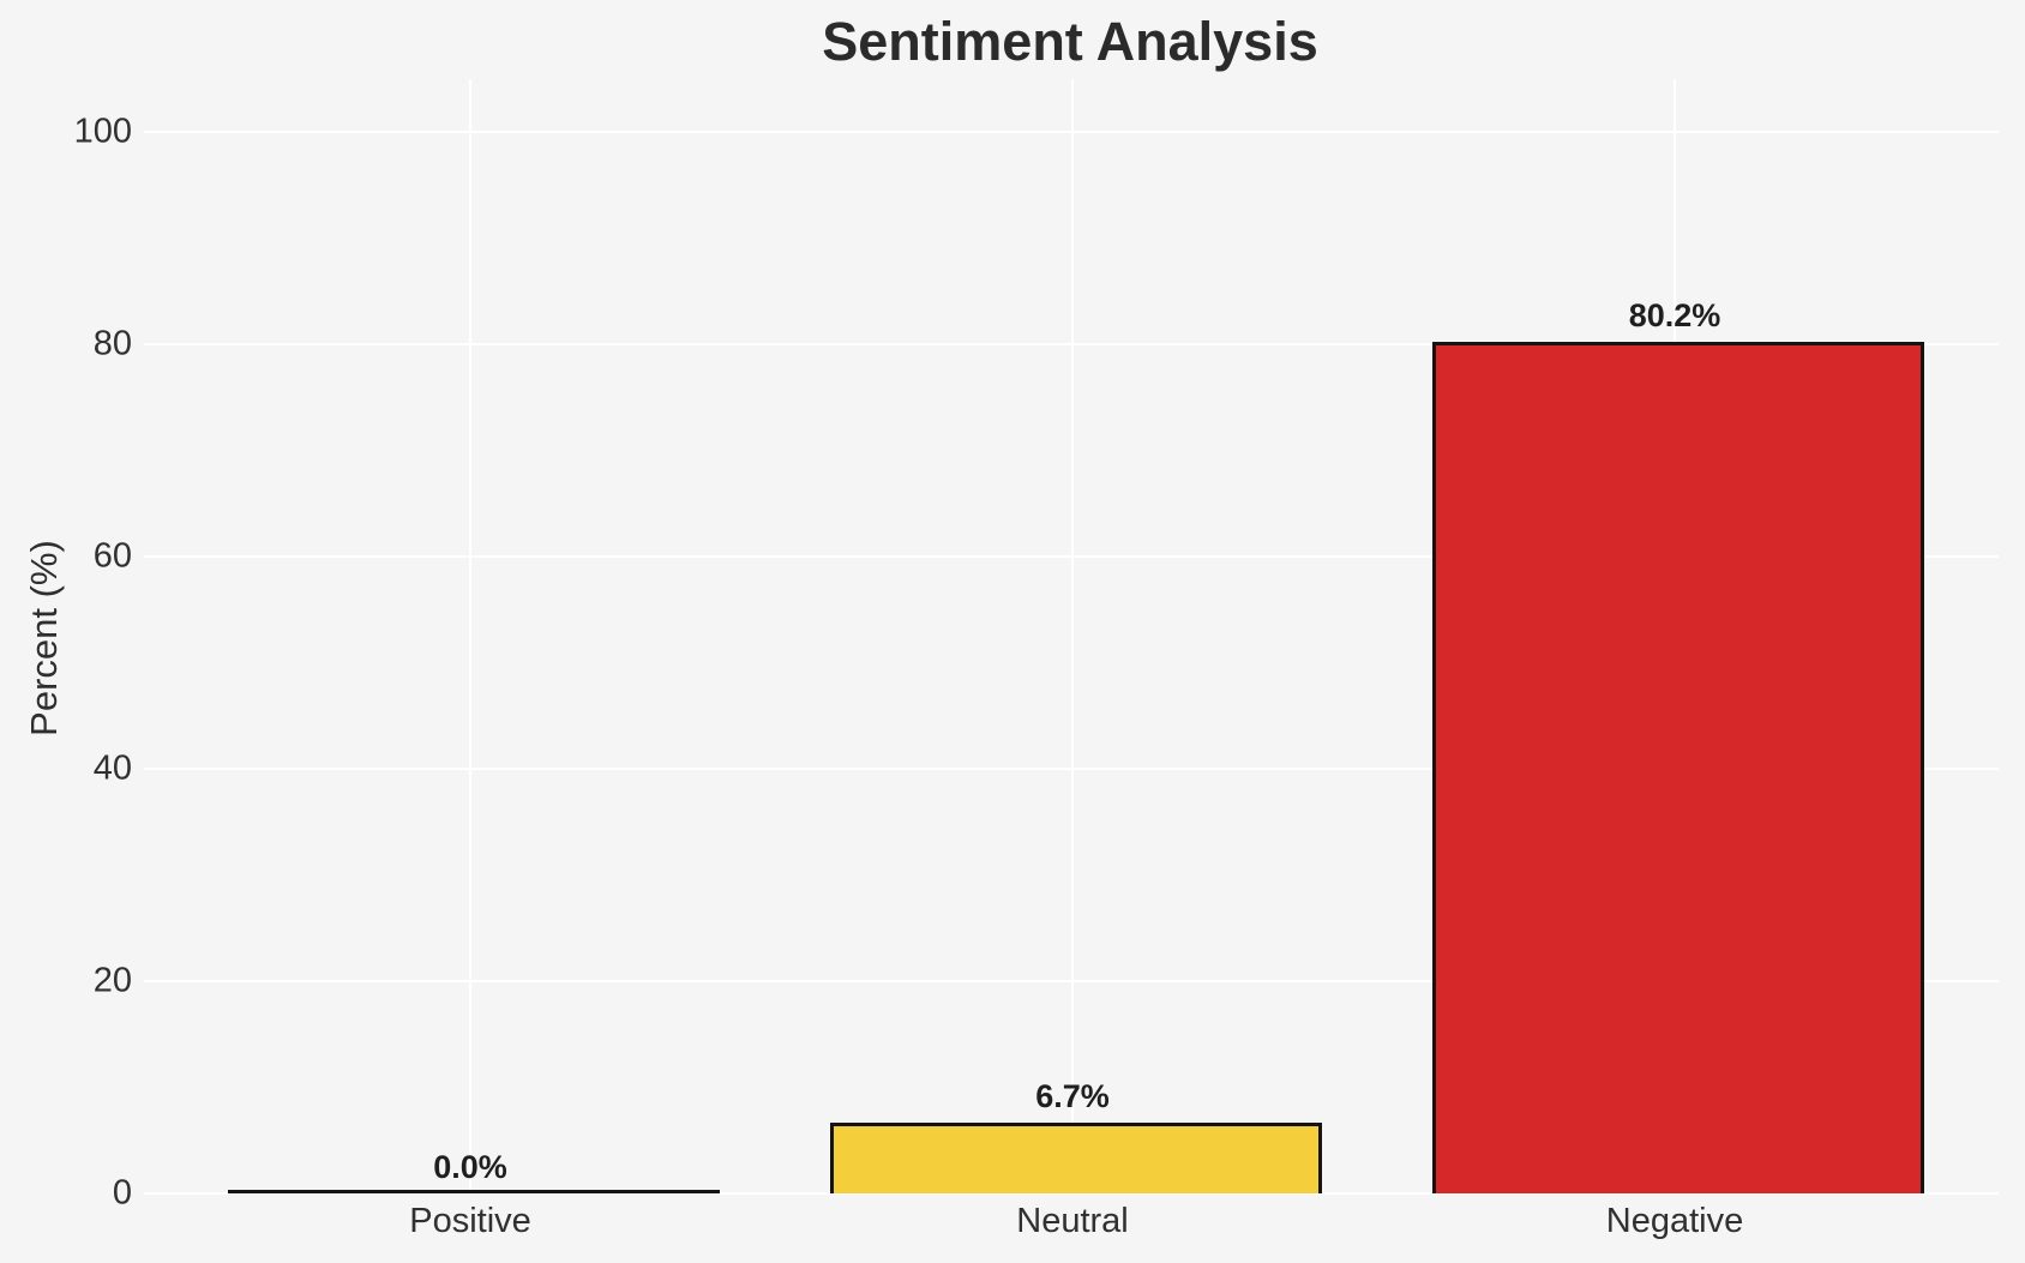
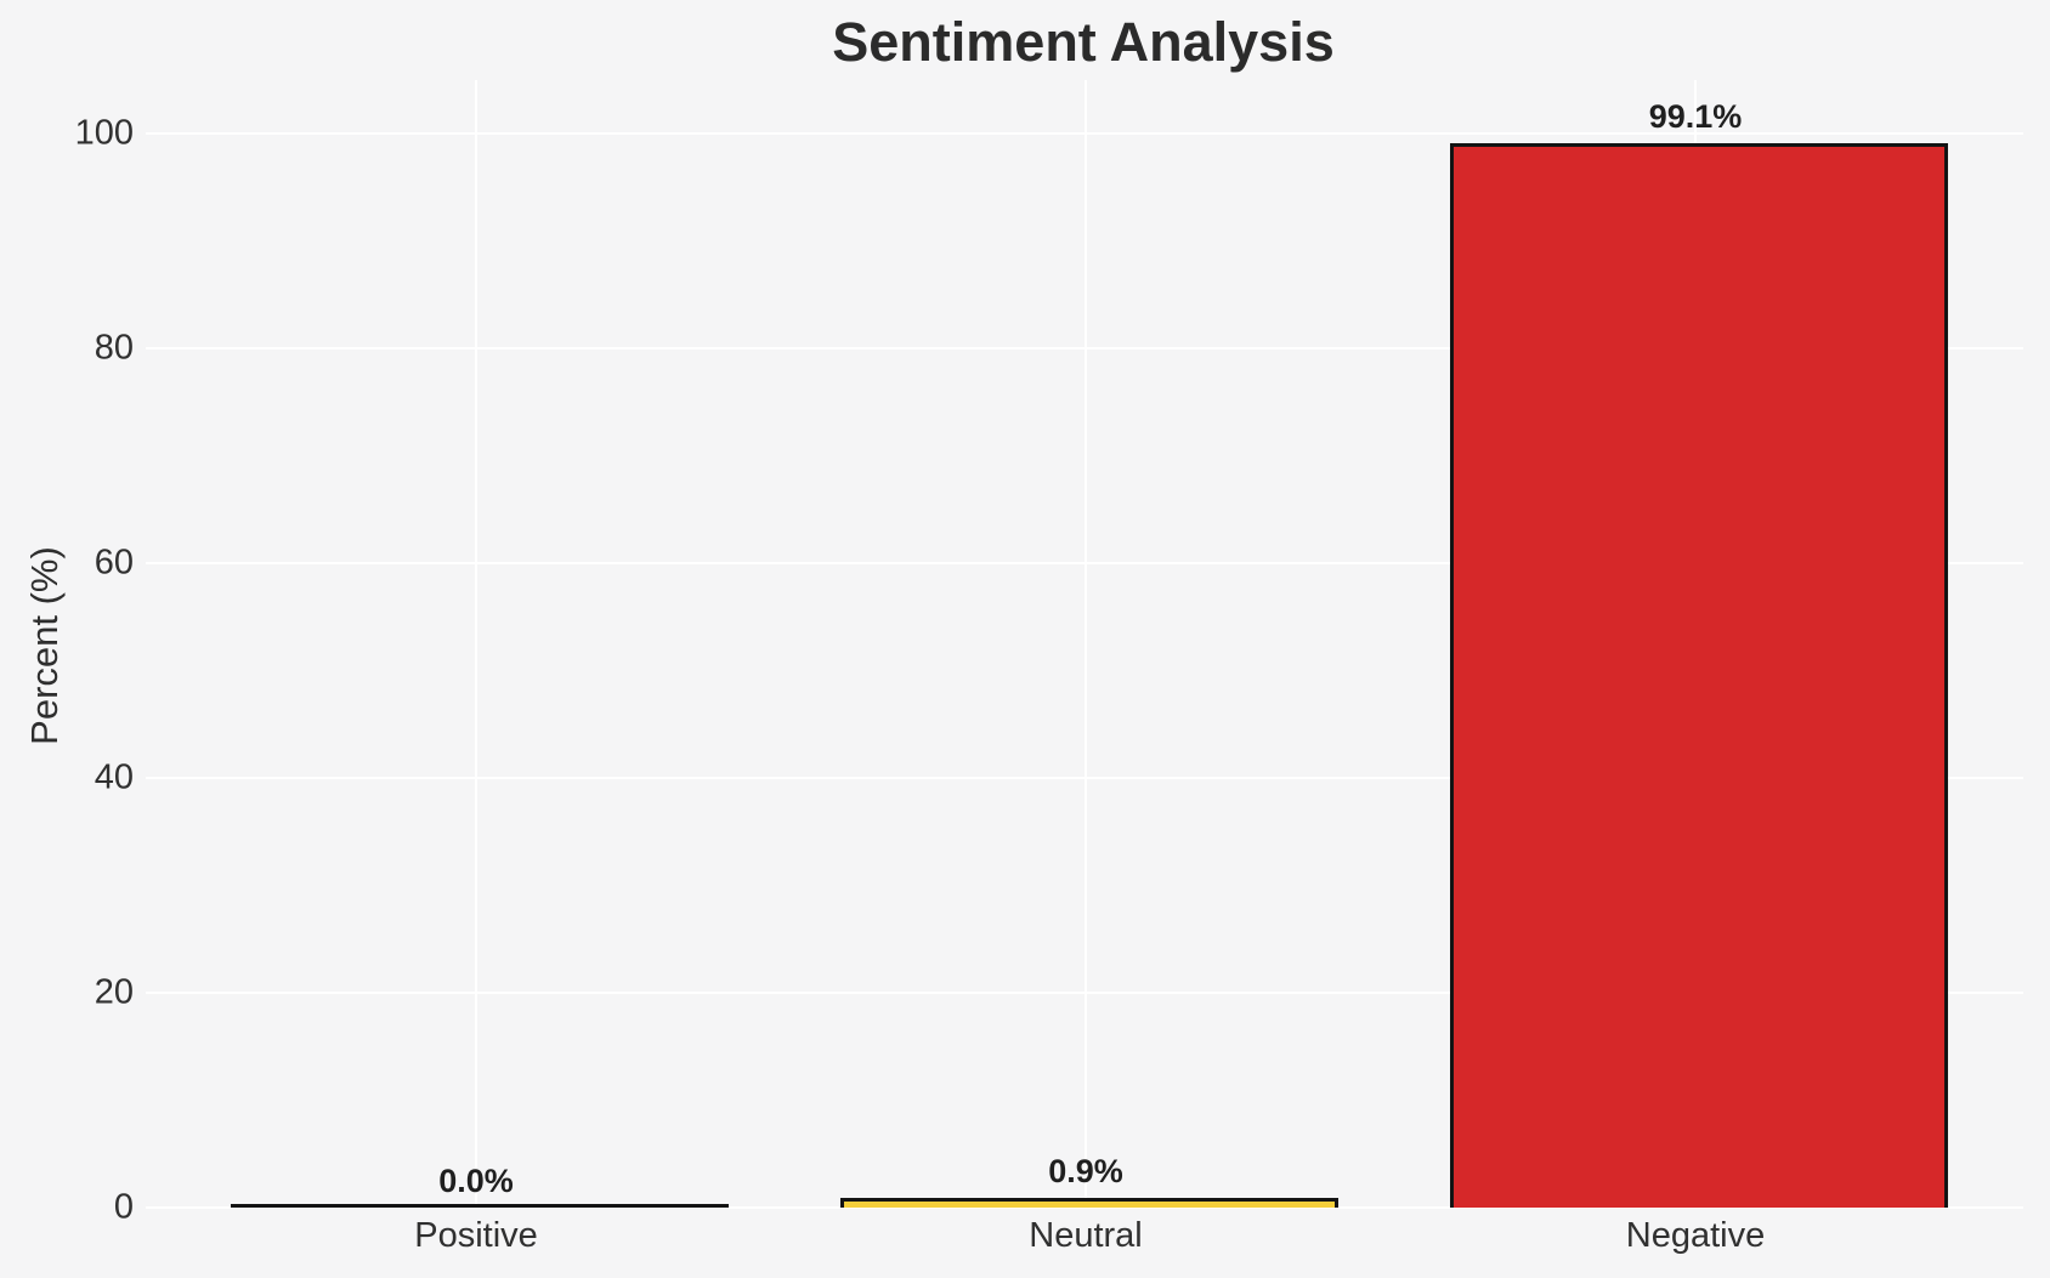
Neutral: 6.7% -> 0.9%
Negative: 80.2% -> 99.1%
